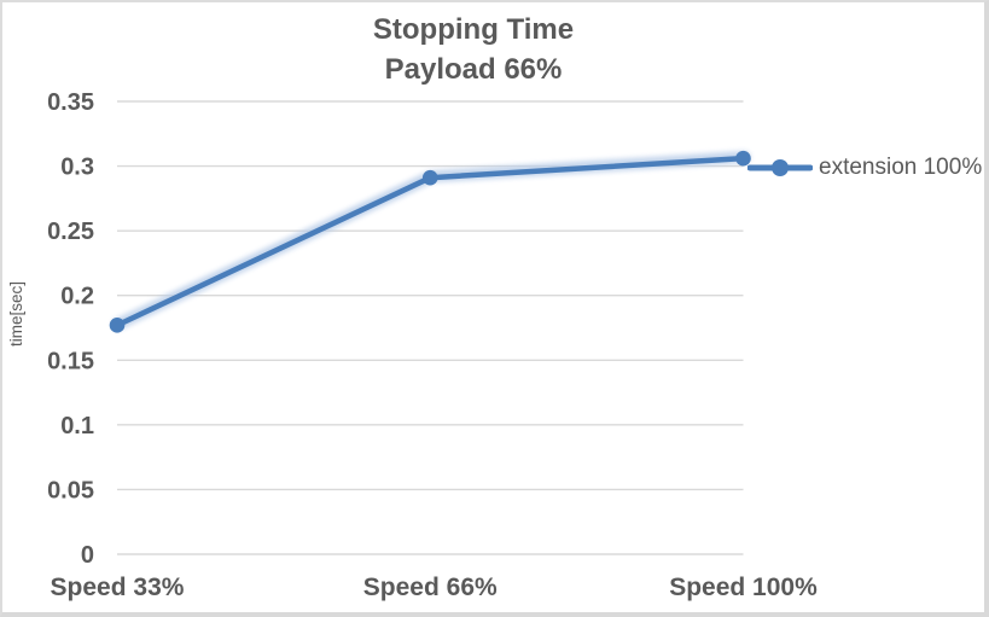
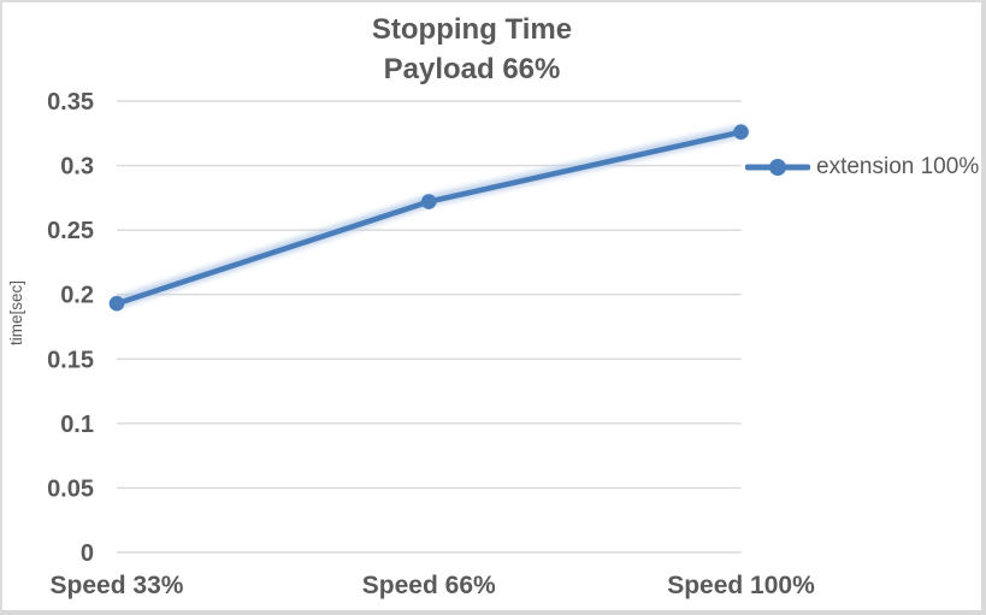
Speed 33%: 0.177 -> 0.193
Speed 66%: 0.291 -> 0.272
Speed 100%: 0.306 -> 0.326
